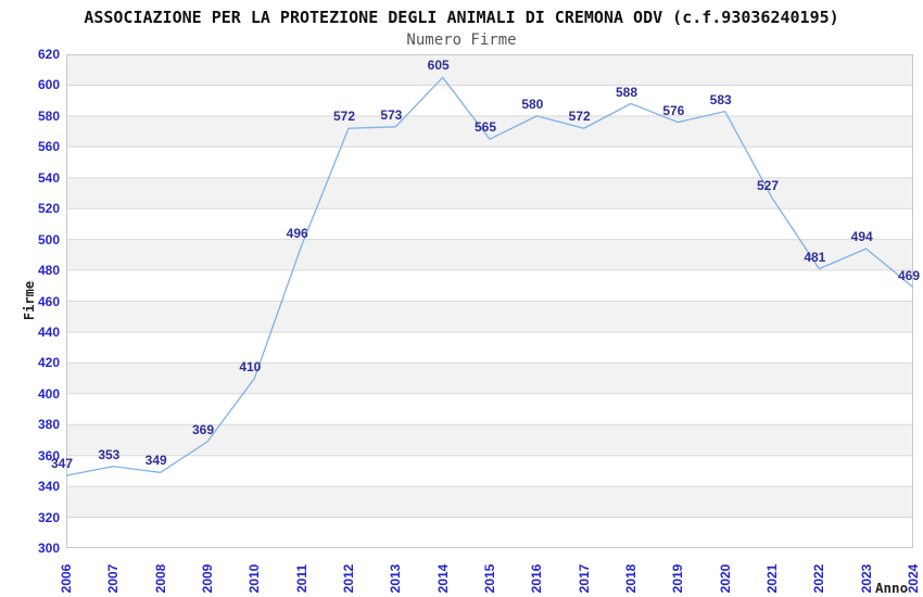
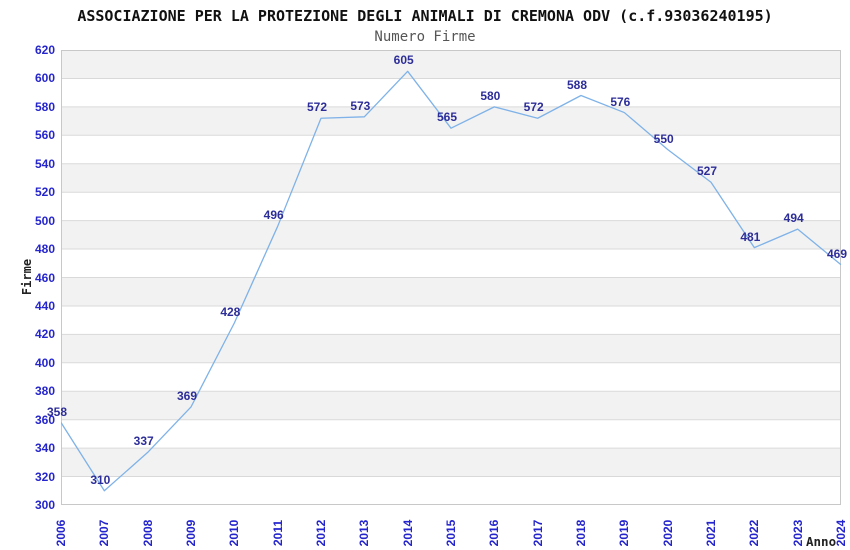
2006: 347 -> 358
2007: 353 -> 310
2008: 349 -> 337
2010: 410 -> 428
2020: 583 -> 550
